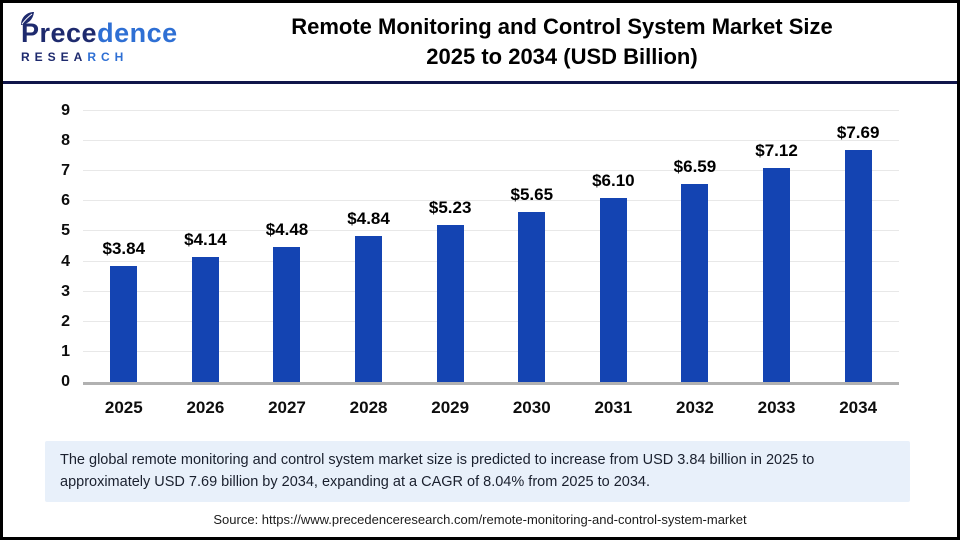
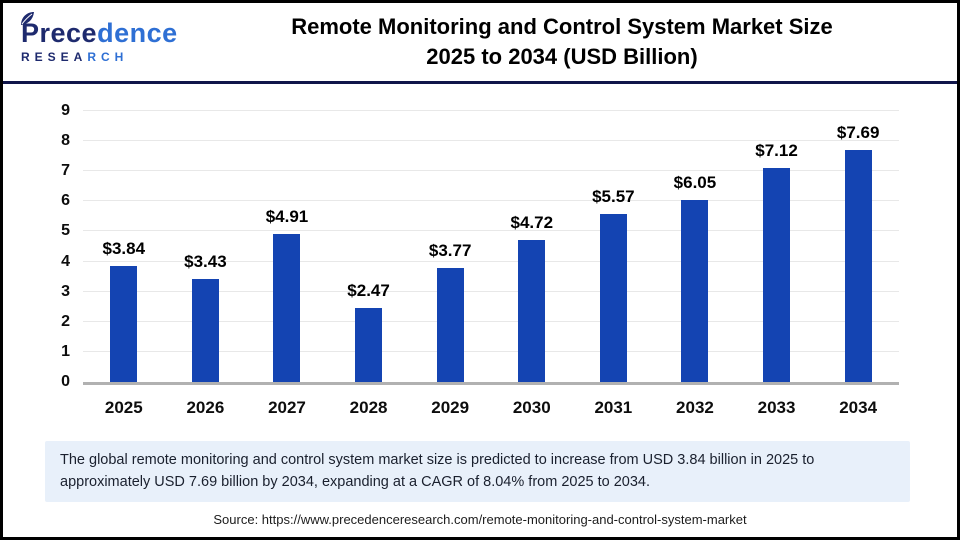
2026: $4.14 -> $3.43
2027: $4.48 -> $4.91
2028: $4.84 -> $2.47
2029: $5.23 -> $3.77
2030: $5.65 -> $4.72
2031: $6.10 -> $5.57
2032: $6.59 -> $6.05
